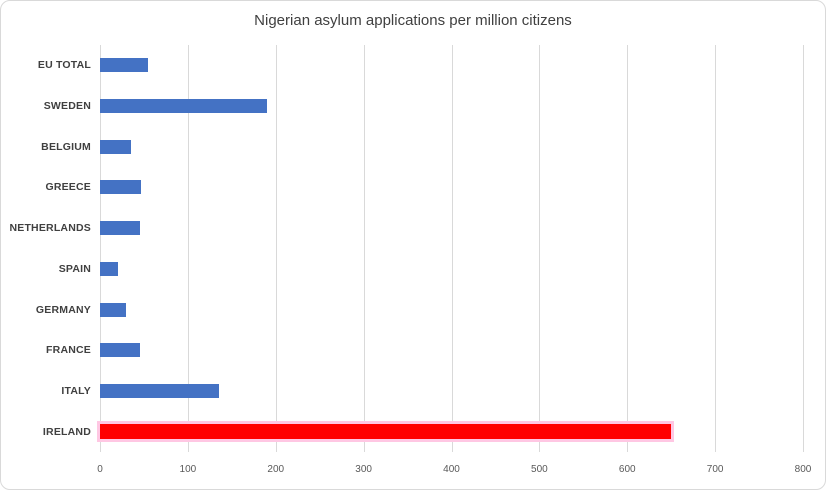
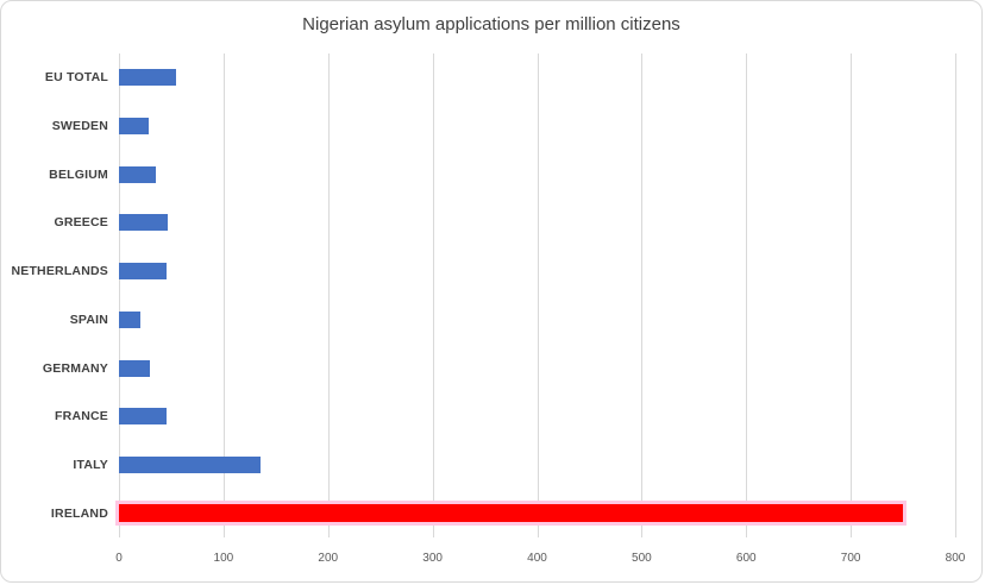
SWEDEN: 190 -> 30
IRELAND: 650 -> 750
